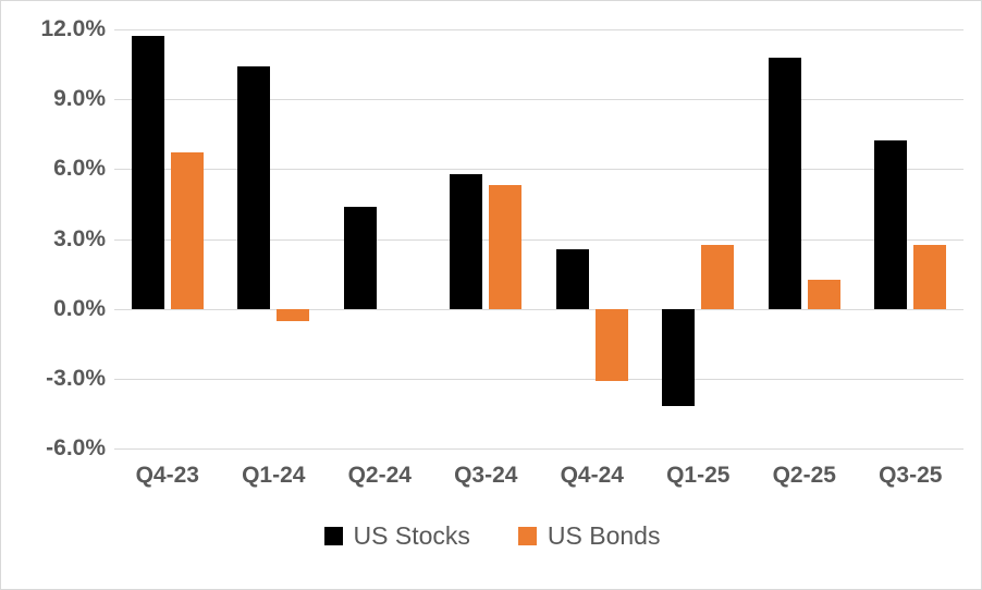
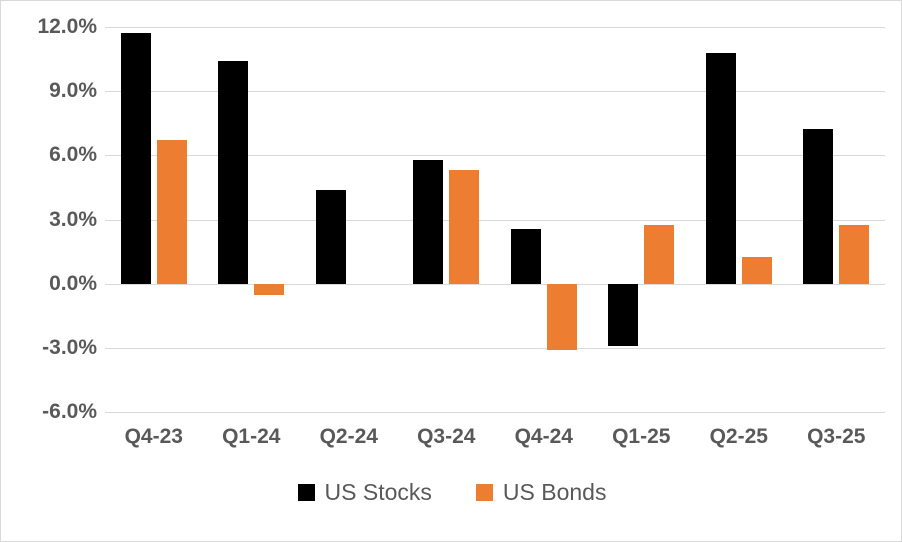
US Stocks/Q1-25: -4.2% -> -2.9%
